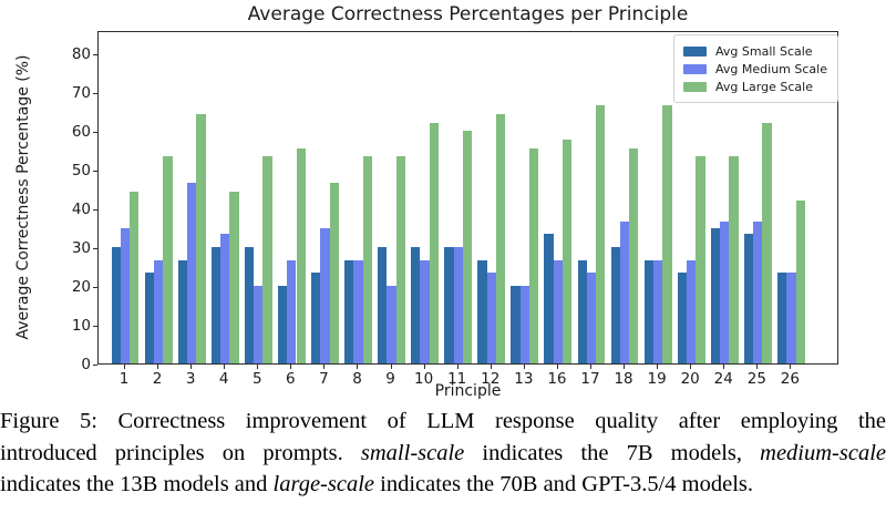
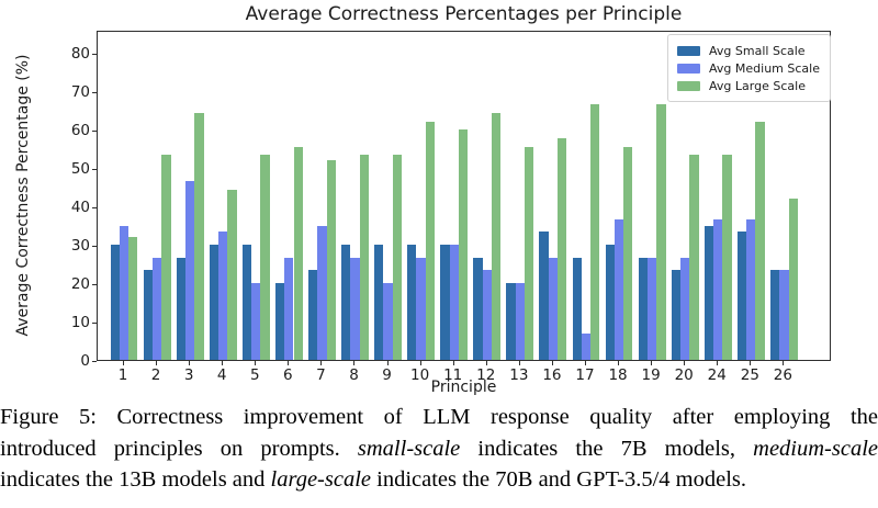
Avg Large Scale/1: 44 -> 32
Avg Large Scale/7: 47 -> 52
Avg Small Scale/8: 27 -> 30
Avg Medium Scale/17: 23 -> 7
